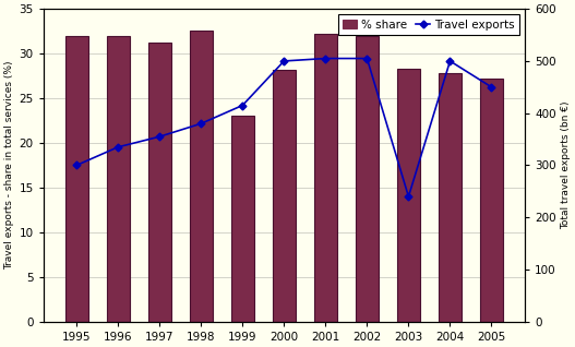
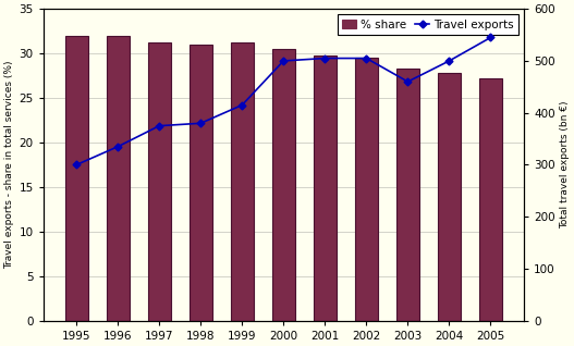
Travel exports/1997: 355 -> 375
% share/1998: 32.6 -> 31.0
% share/1999: 23.0 -> 31.2
% share/2000: 28.2 -> 30.5
% share/2001: 32.2 -> 29.8
% share/2002: 32.0 -> 29.5
Travel exports/2003: 240 -> 460
Travel exports/2005: 450 -> 545
